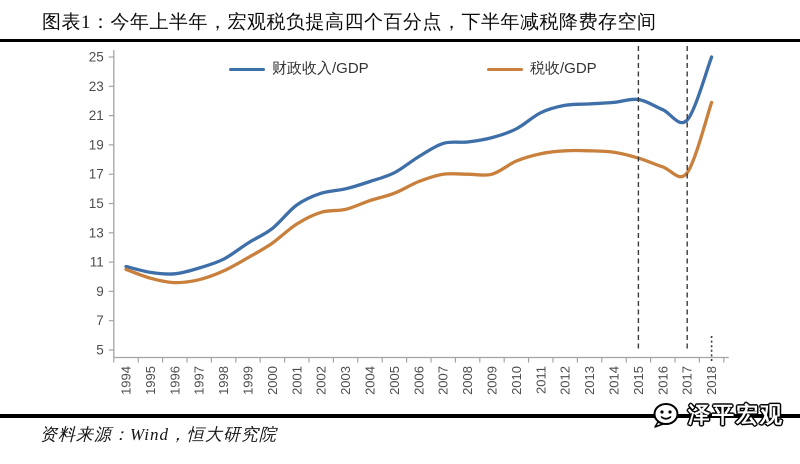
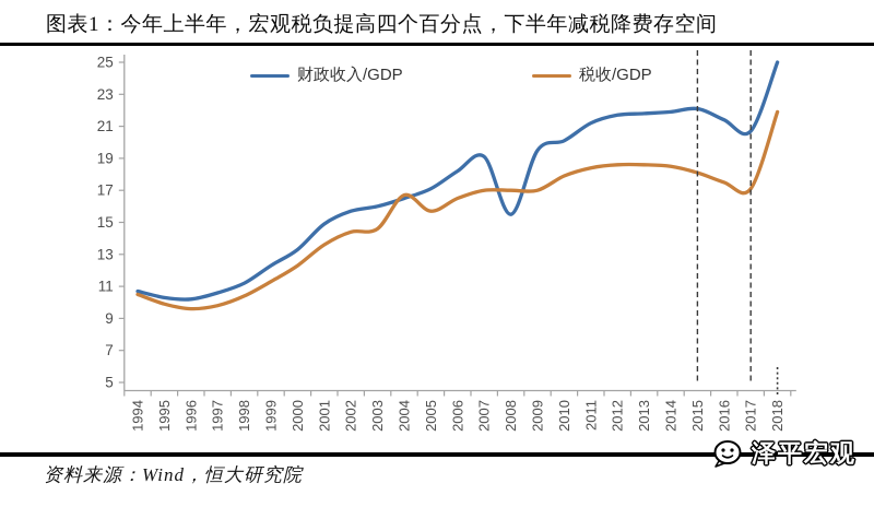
税收/GDP/2004: 15.2 -> 16.7
财政收入/GDP/2008: 19.2 -> 15.5
